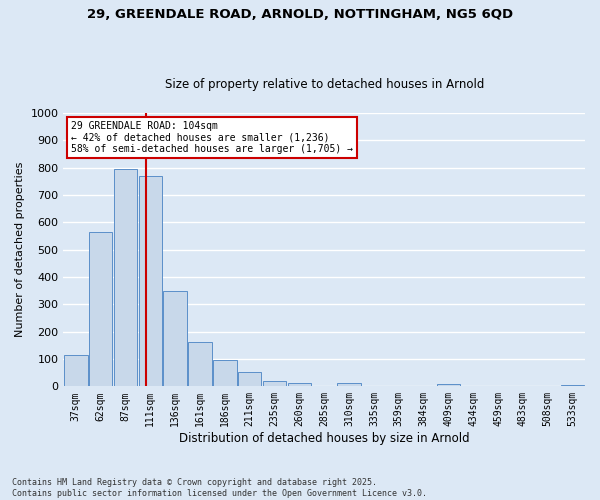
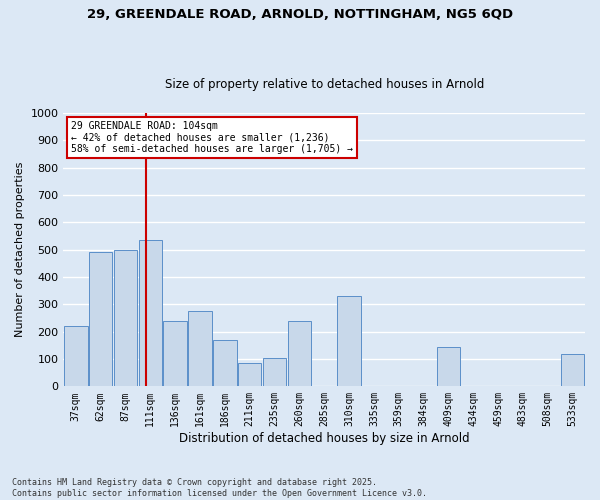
37sqm: 115 -> 220
62sqm: 565 -> 490
87sqm: 795 -> 500
111sqm: 770 -> 535
136sqm: 350 -> 240
161sqm: 163 -> 275
186sqm: 98 -> 170
211sqm: 52 -> 85
235sqm: 18 -> 105
260sqm: 12 -> 240
310sqm: 11 -> 330
409sqm: 8 -> 145
533sqm: 5 -> 120
